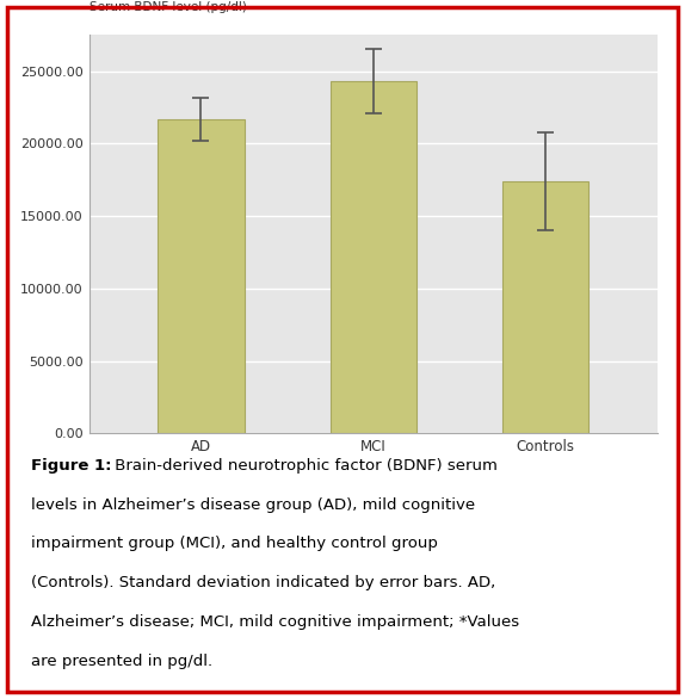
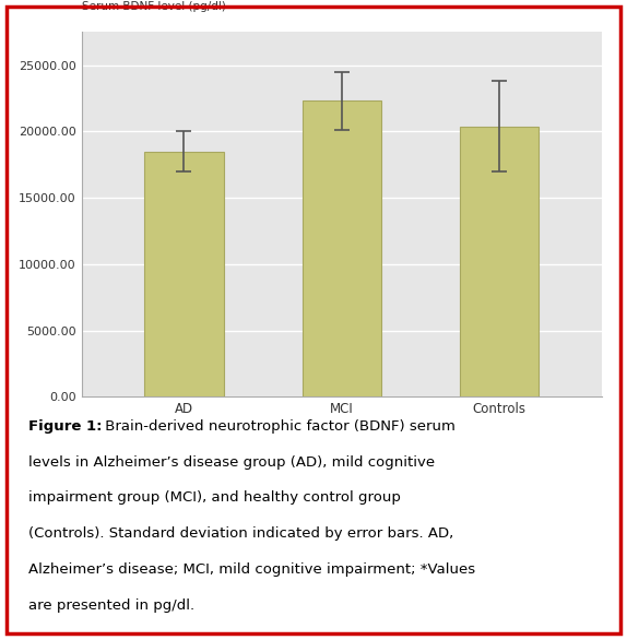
AD: 21700 -> 18500
MCI: 24300 -> 22300
Controls: 17400 -> 20400
